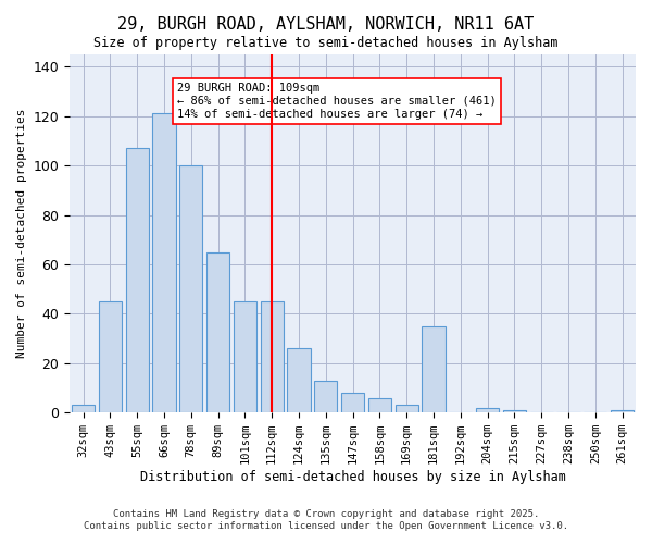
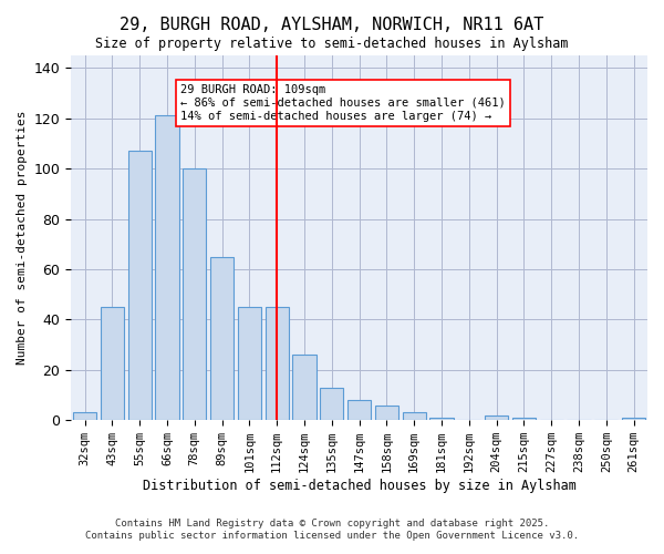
181sqm: 35 -> 1
